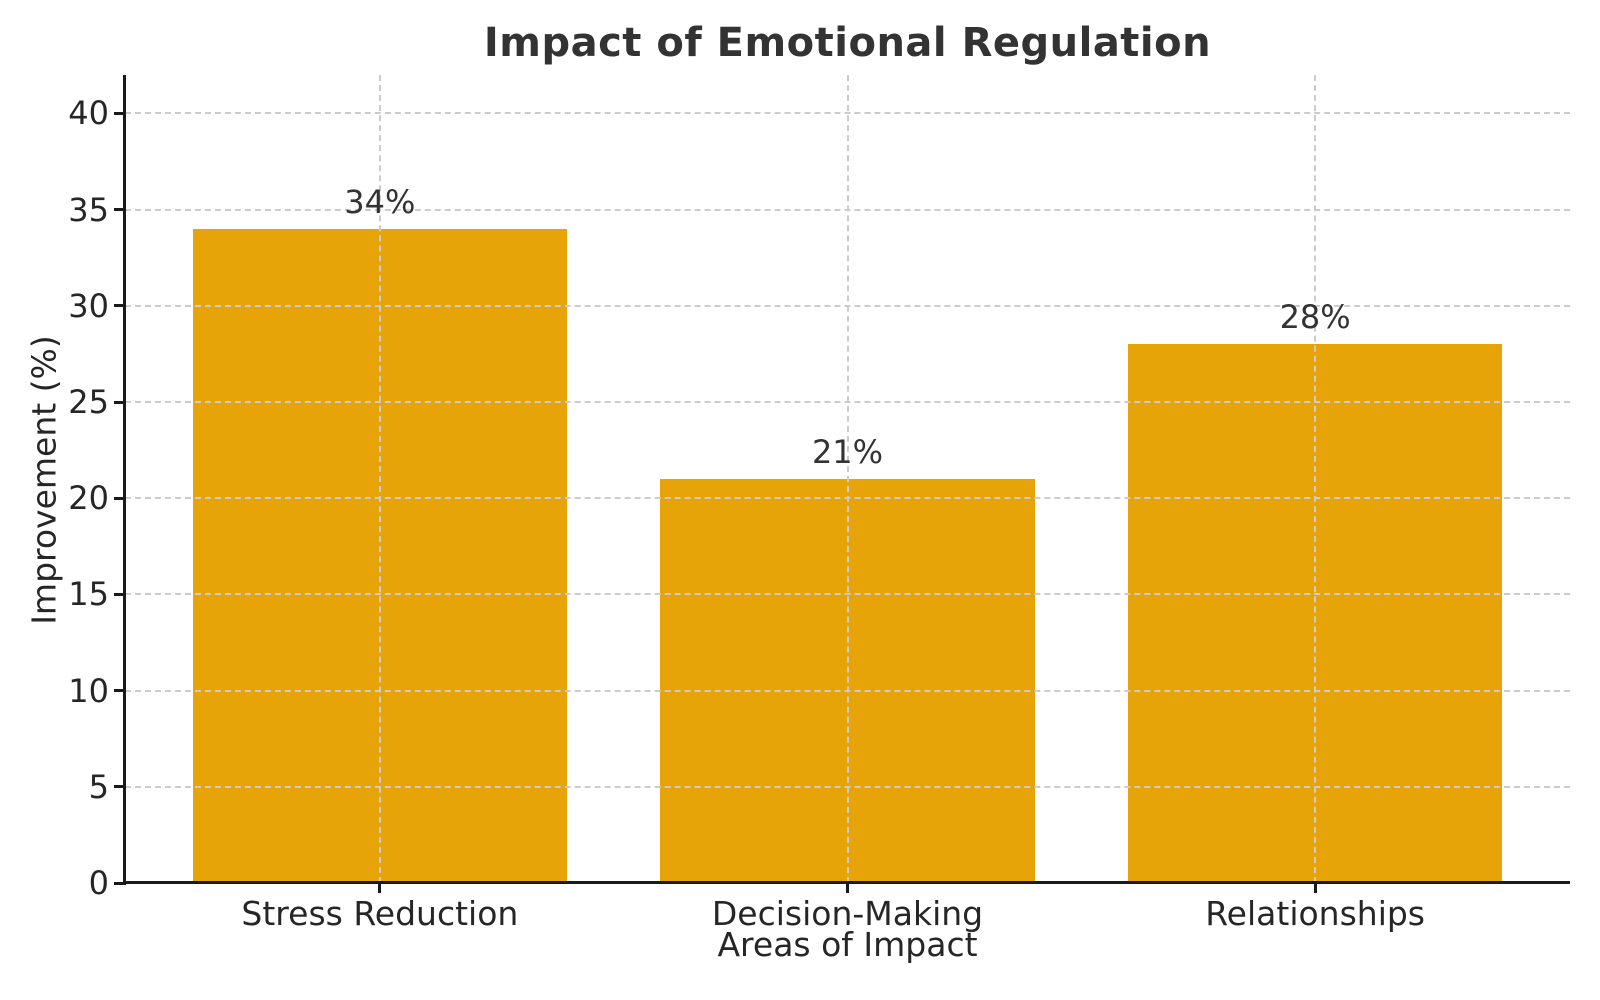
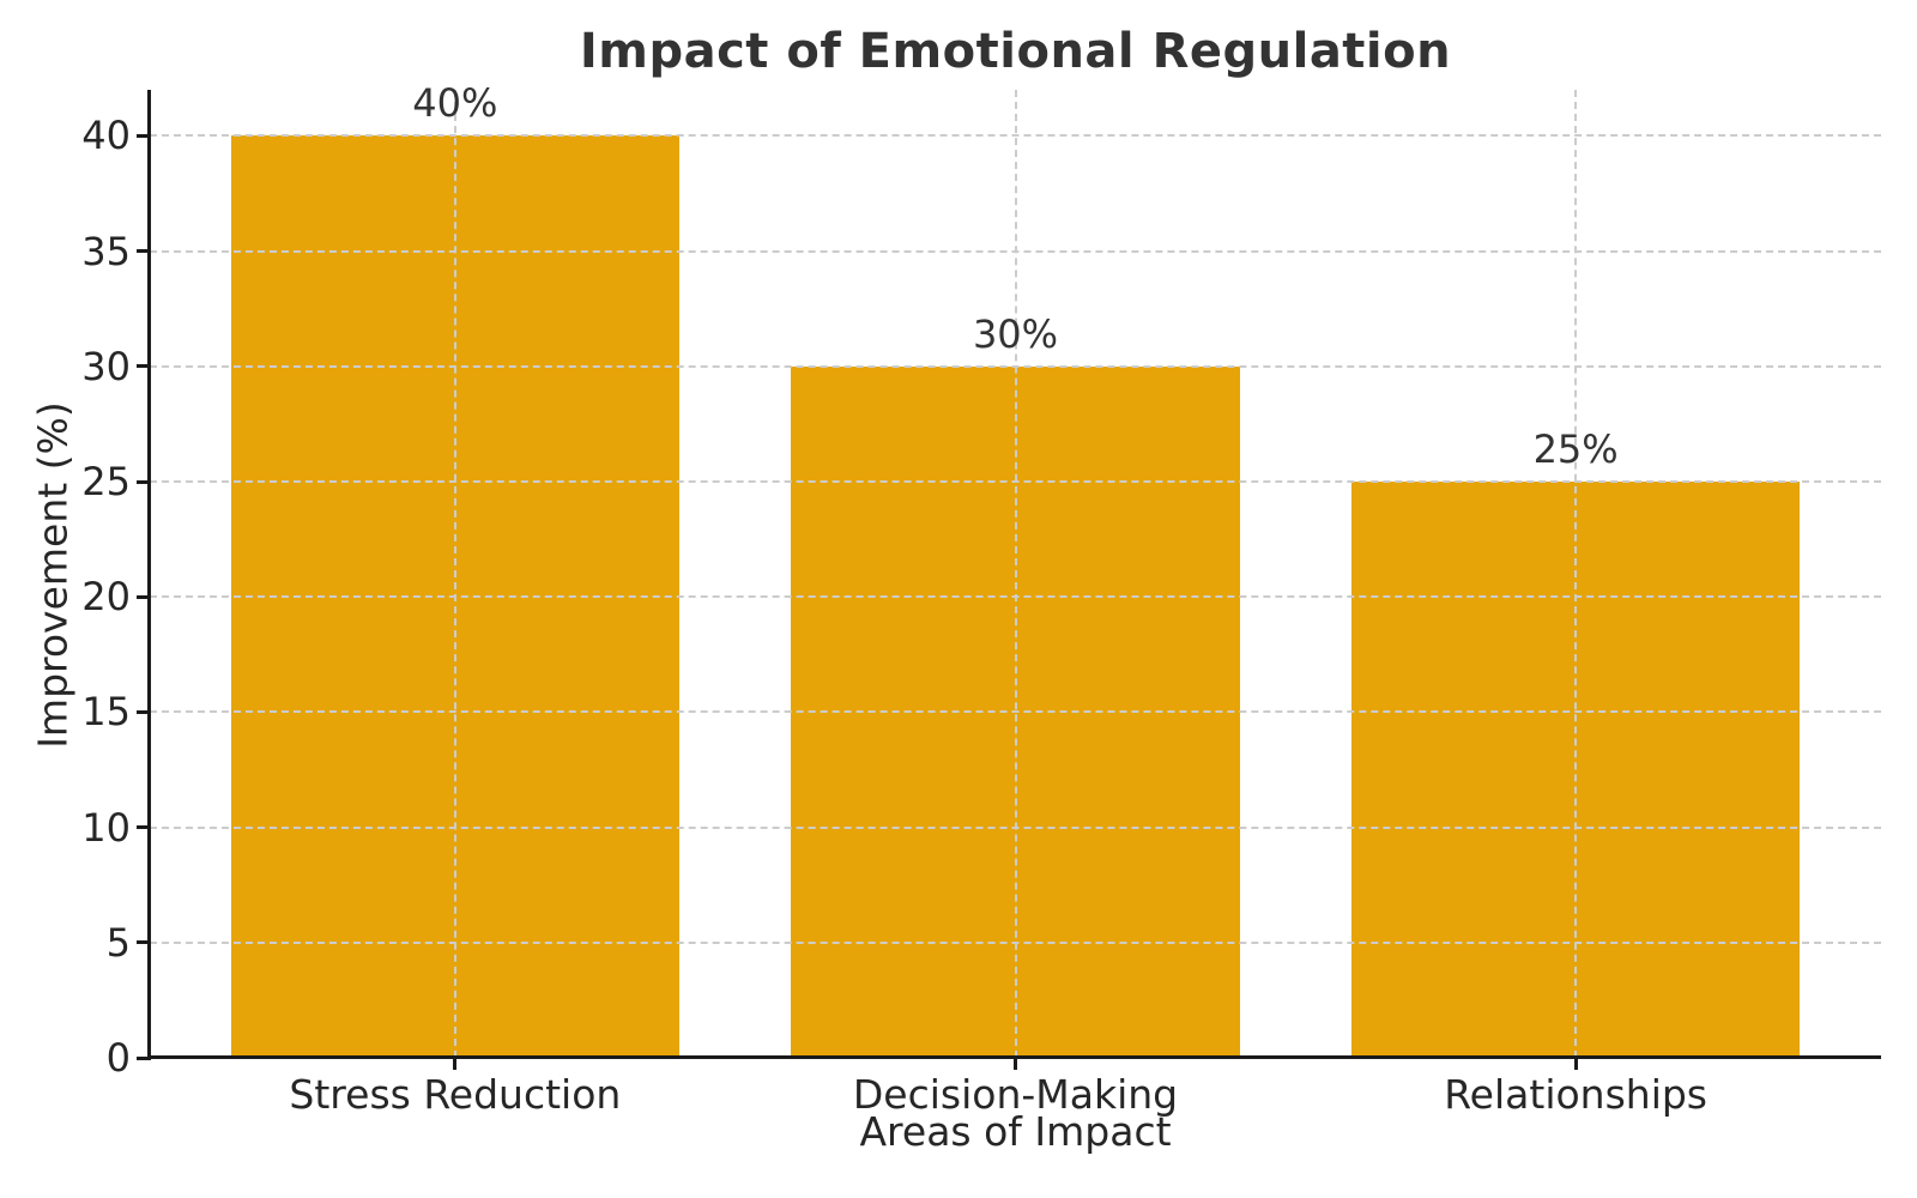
Stress Reduction: 34% -> 40%
Decision-Making: 21% -> 30%
Relationships: 28% -> 25%
